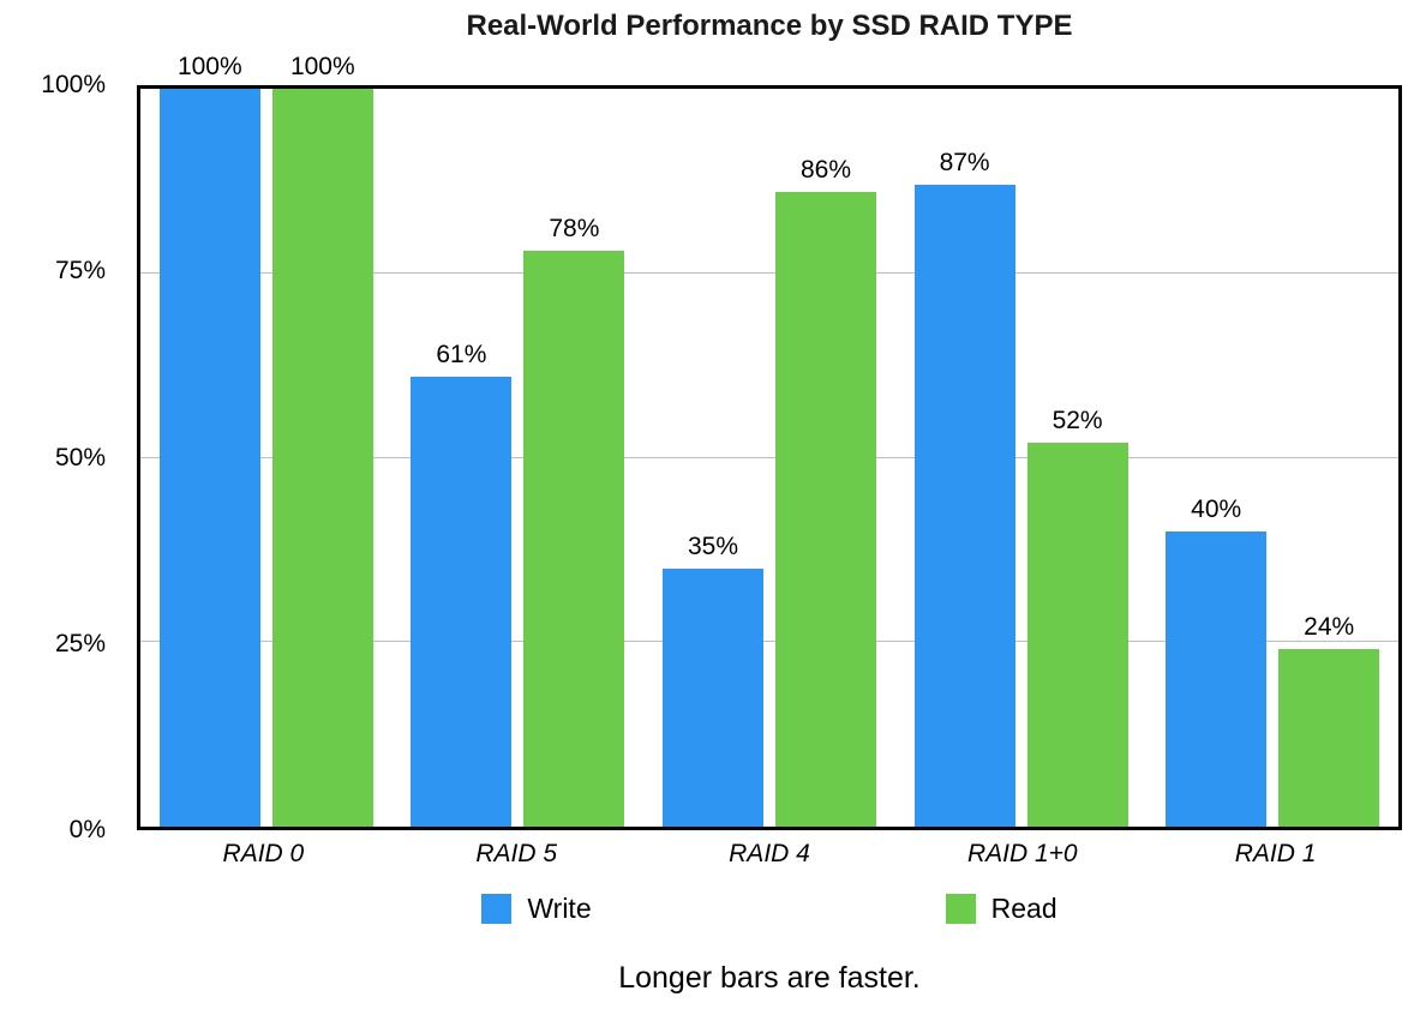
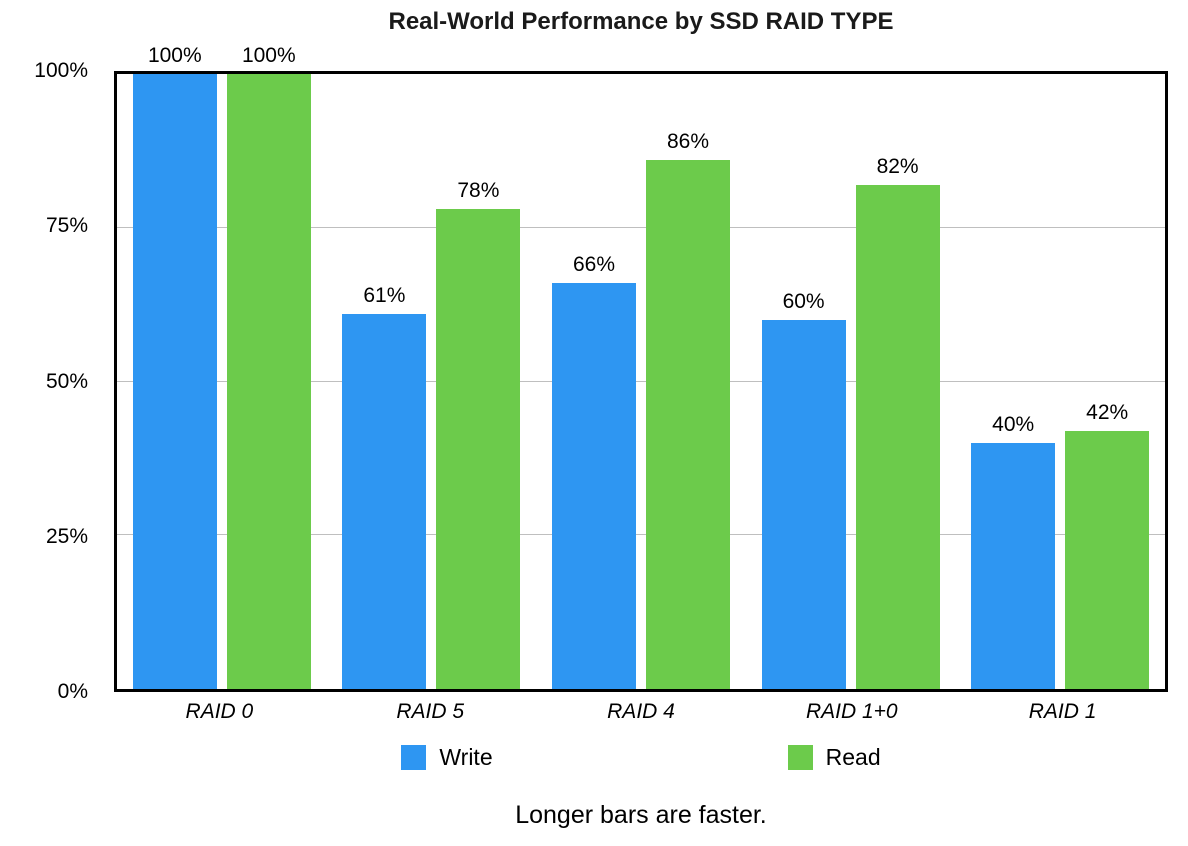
Write/RAID 4: 35% -> 66%
Write/RAID 1+0: 87% -> 60%
Read/RAID 1+0: 52% -> 82%
Read/RAID 1: 24% -> 42%
